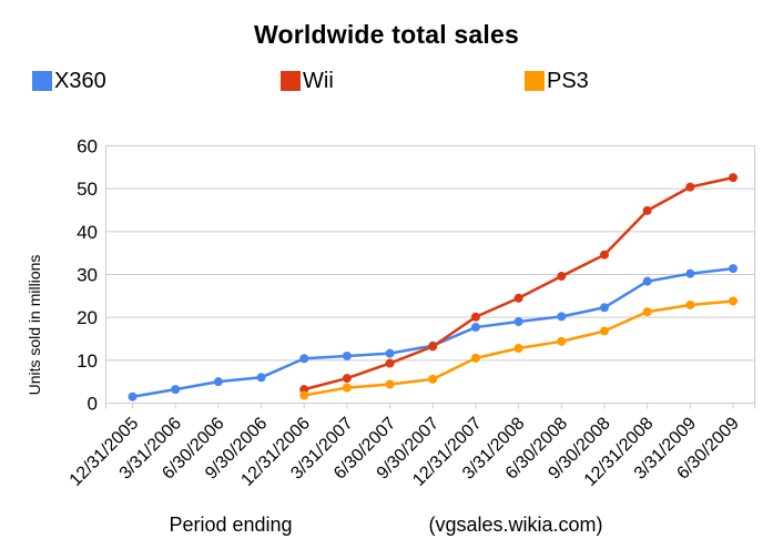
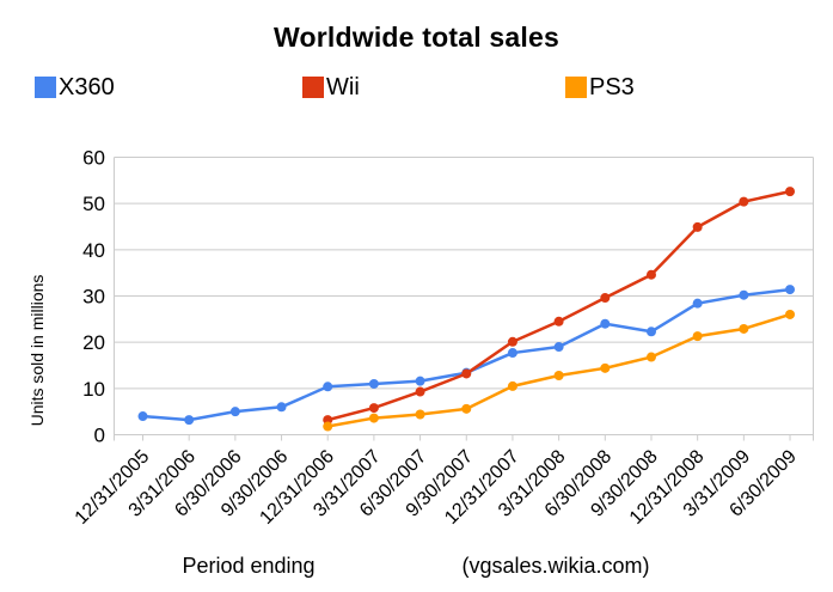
X360/12/31/2005: 2 -> 4
X360/6/30/2008: 20 -> 24
PS3/6/30/2009: 24 -> 26
